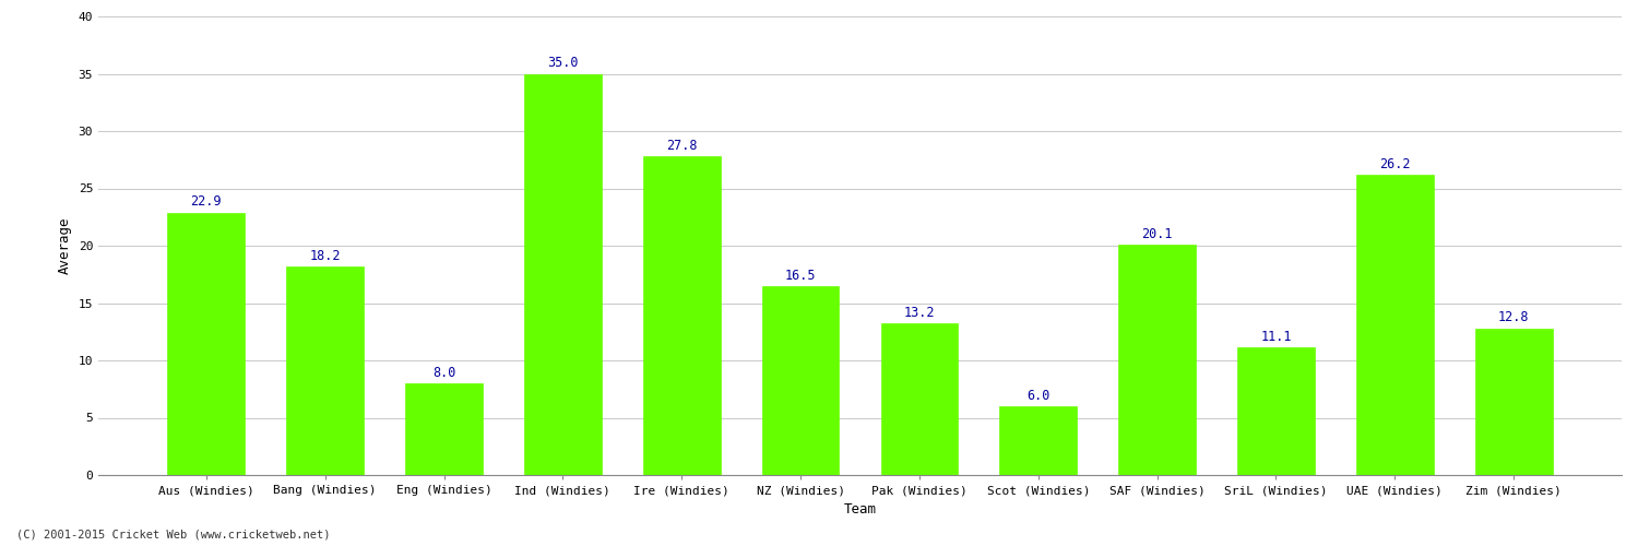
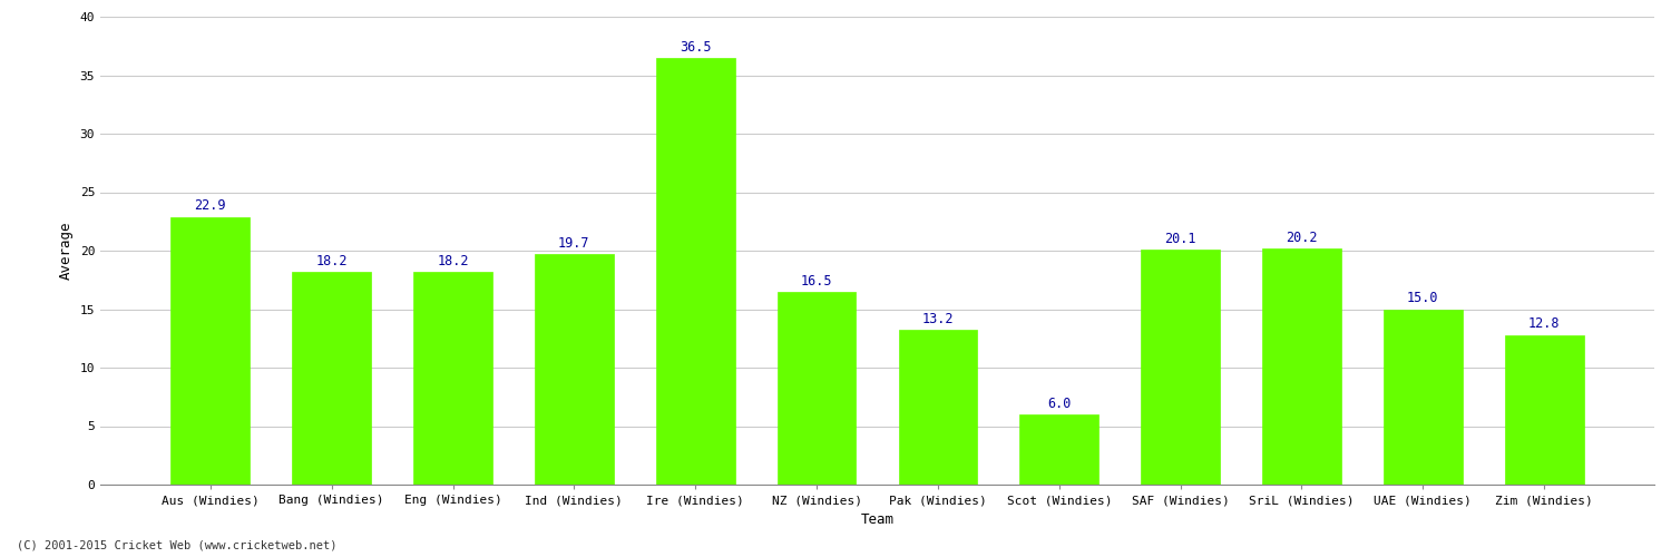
Eng (Windies): 8.0 -> 18.2
Ind (Windies): 35.0 -> 19.7
Ire (Windies): 27.8 -> 36.5
SriL (Windies): 11.1 -> 20.2
UAE (Windies): 26.2 -> 15.0
